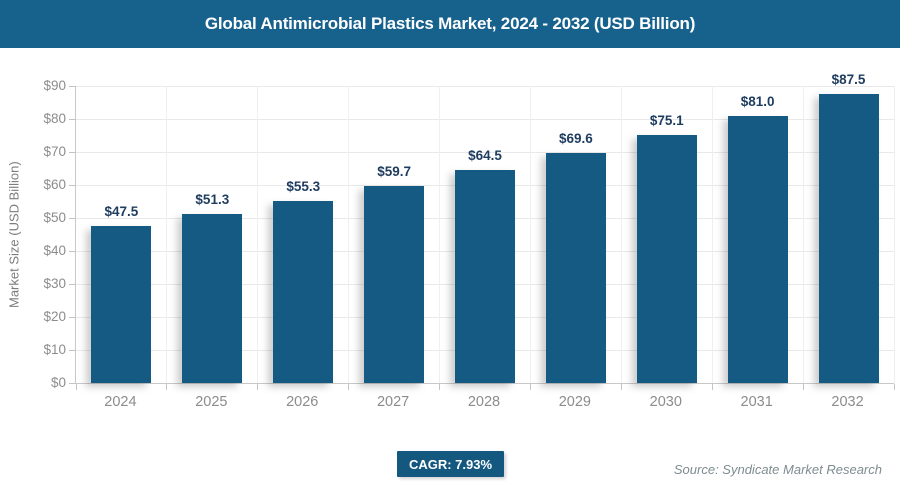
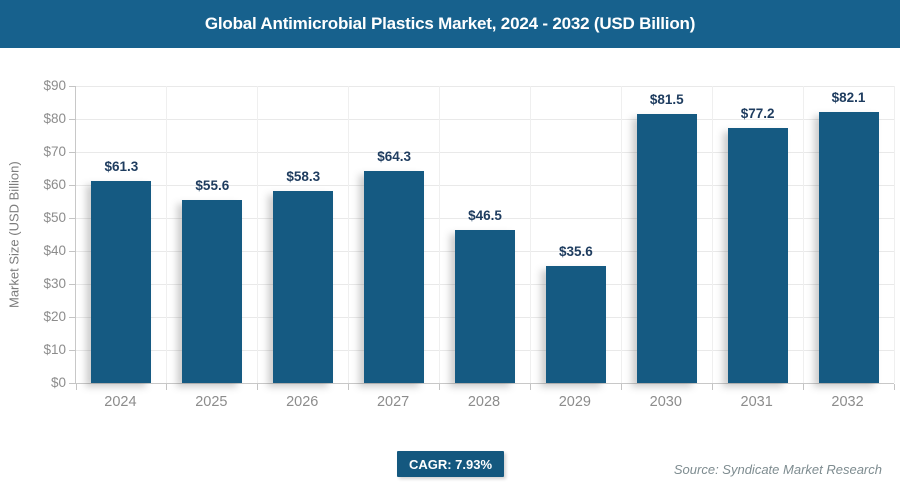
2024: $47.5 -> $61.3
2025: $51.3 -> $55.6
2026: $55.3 -> $58.3
2027: $59.7 -> $64.3
2028: $64.5 -> $46.5
2029: $69.6 -> $35.6
2030: $75.1 -> $81.5
2031: $81.0 -> $77.2
2032: $87.5 -> $82.1
